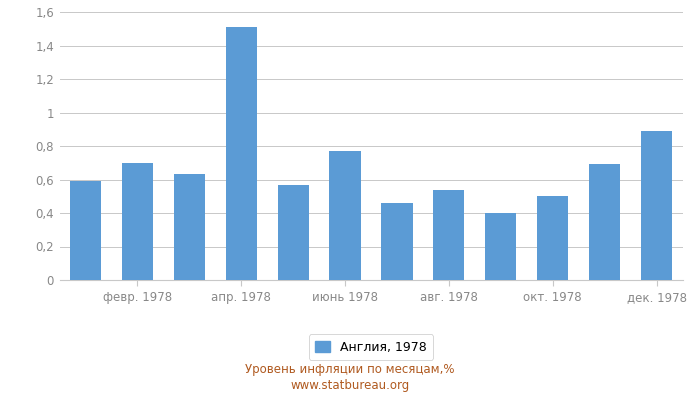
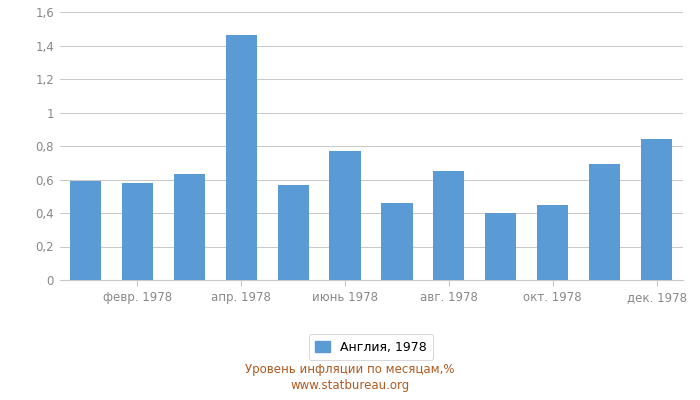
февр. 1978: 0,70 -> 0,58
апр. 1978: 1,51 -> 1,46
авг. 1978: 0,54 -> 0,65
окт. 1978: 0,50 -> 0,45
дек. 1978: 0,89 -> 0,84
